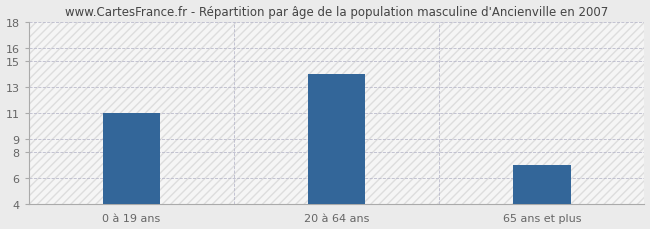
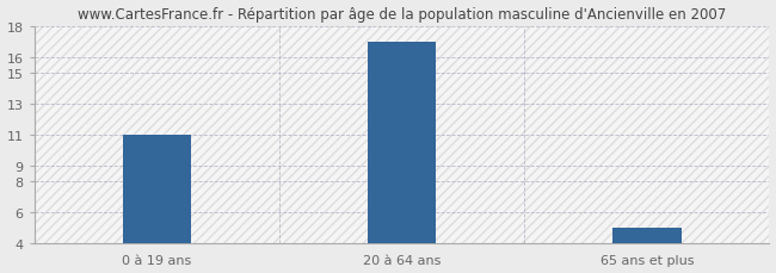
20 à 64 ans: 14 -> 17
65 ans et plus: 7 -> 5
